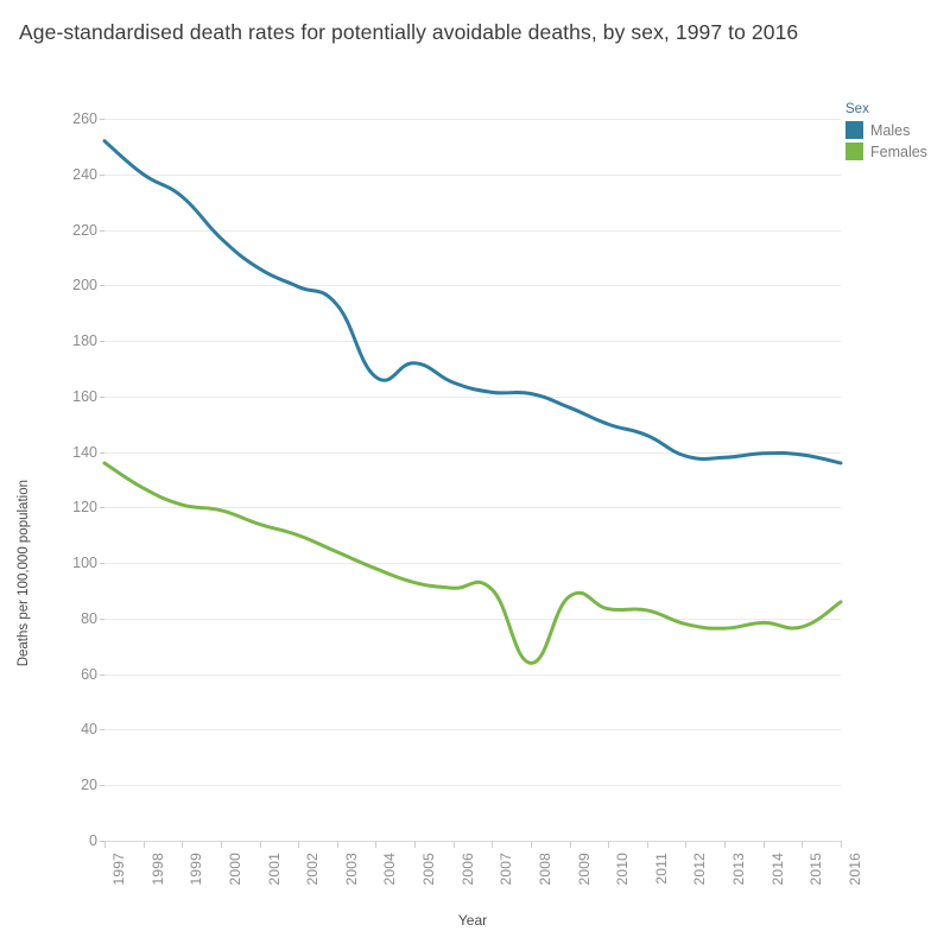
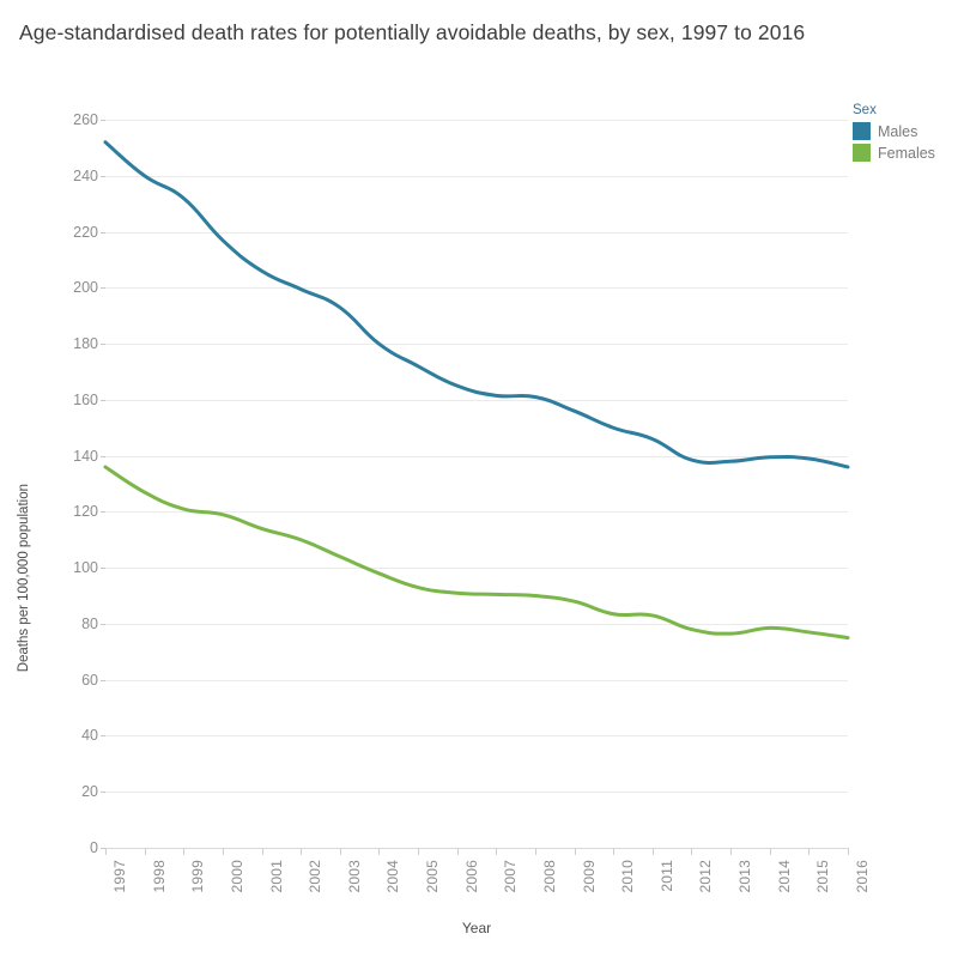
Males/2004: 167 -> 180
Females/2008: 64 -> 90
Females/2016: 86 -> 75
